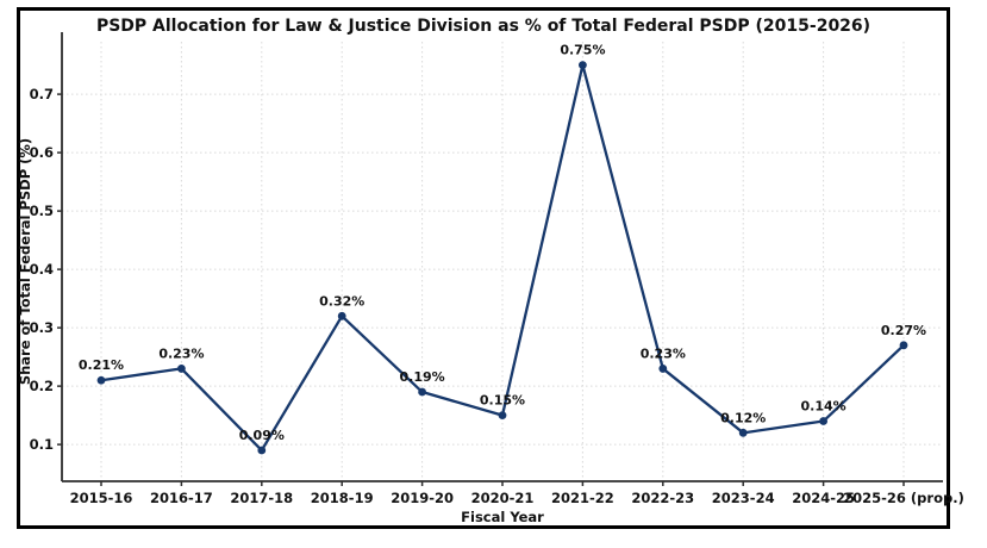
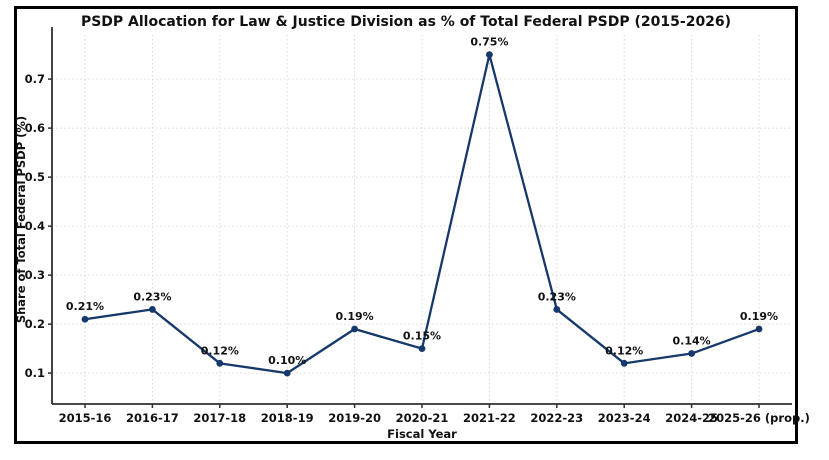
2017-18: 0.09% -> 0.12%
2018-19: 0.32% -> 0.10%
2025-26 (prop.): 0.27% -> 0.19%
